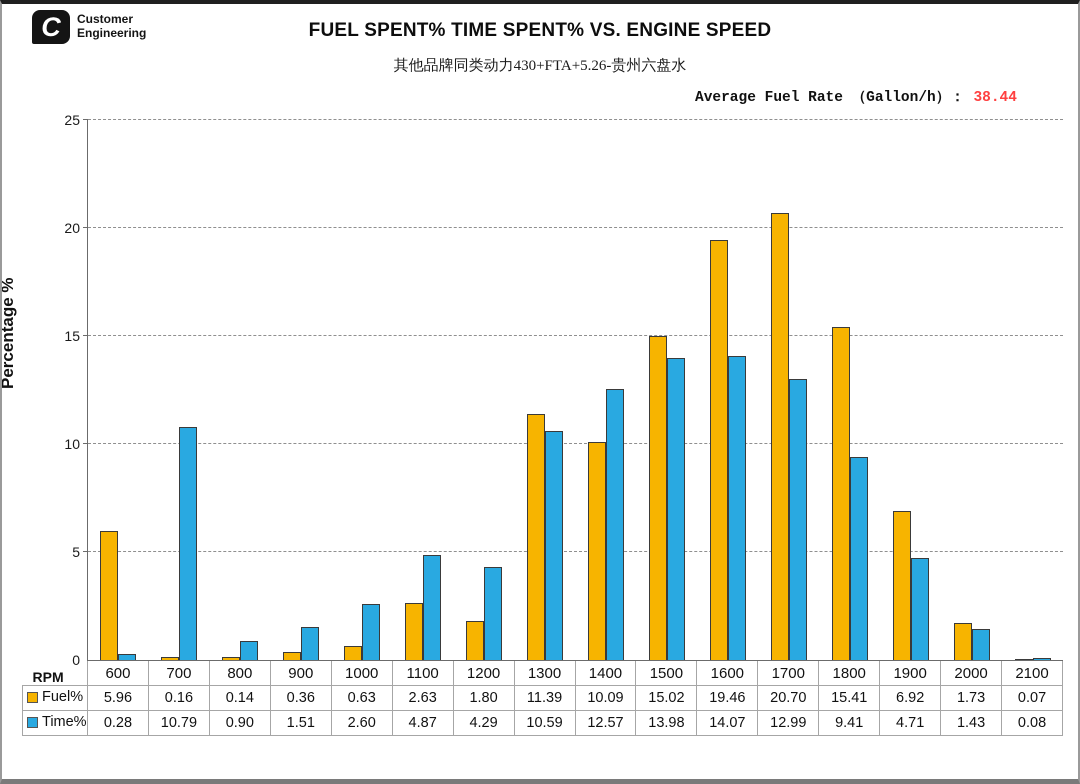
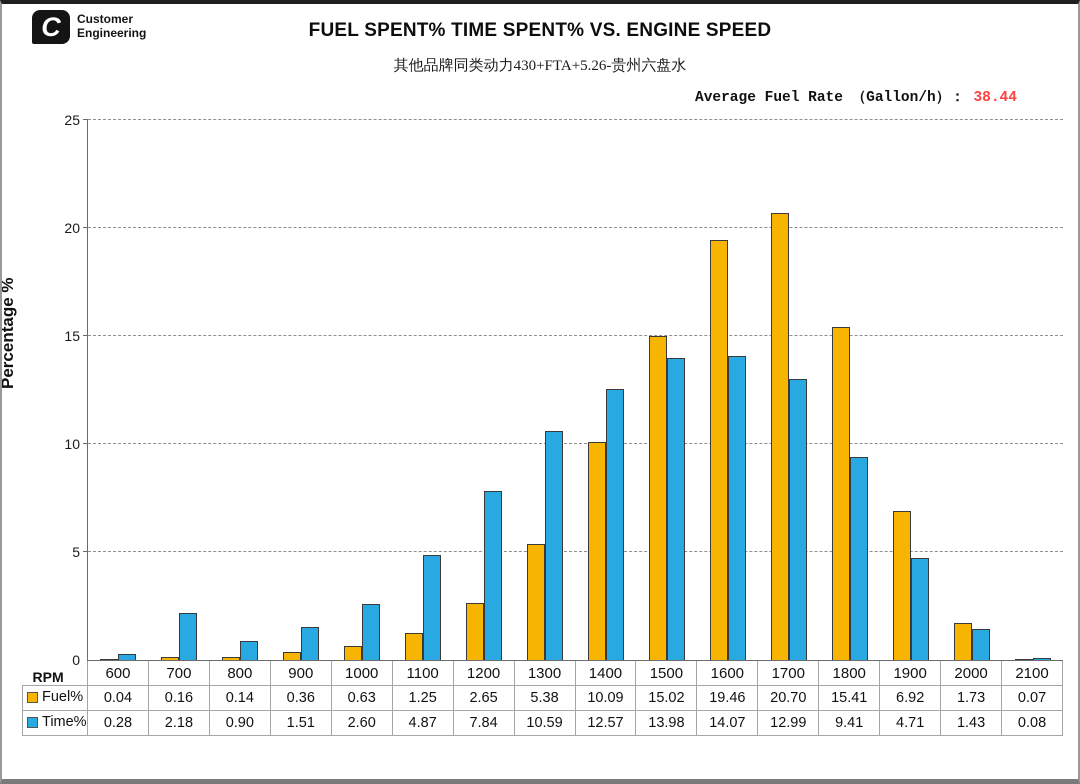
Fuel%/600: 5.96 -> 0.04
Time%/700: 10.79 -> 2.18
Fuel%/1100: 2.63 -> 1.25
Fuel%/1200: 1.80 -> 2.65
Time%/1200: 4.29 -> 7.84
Fuel%/1300: 11.39 -> 5.38
